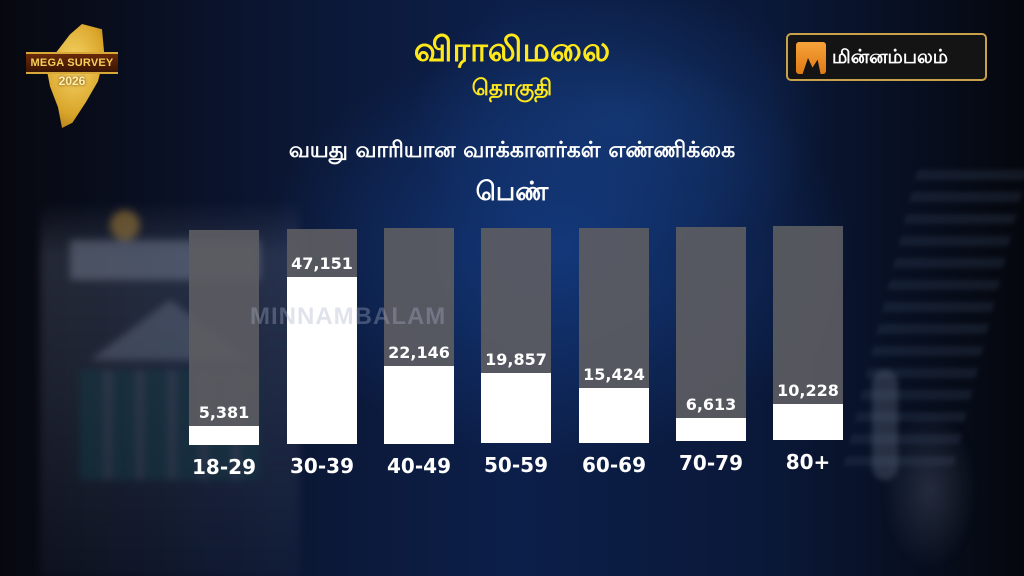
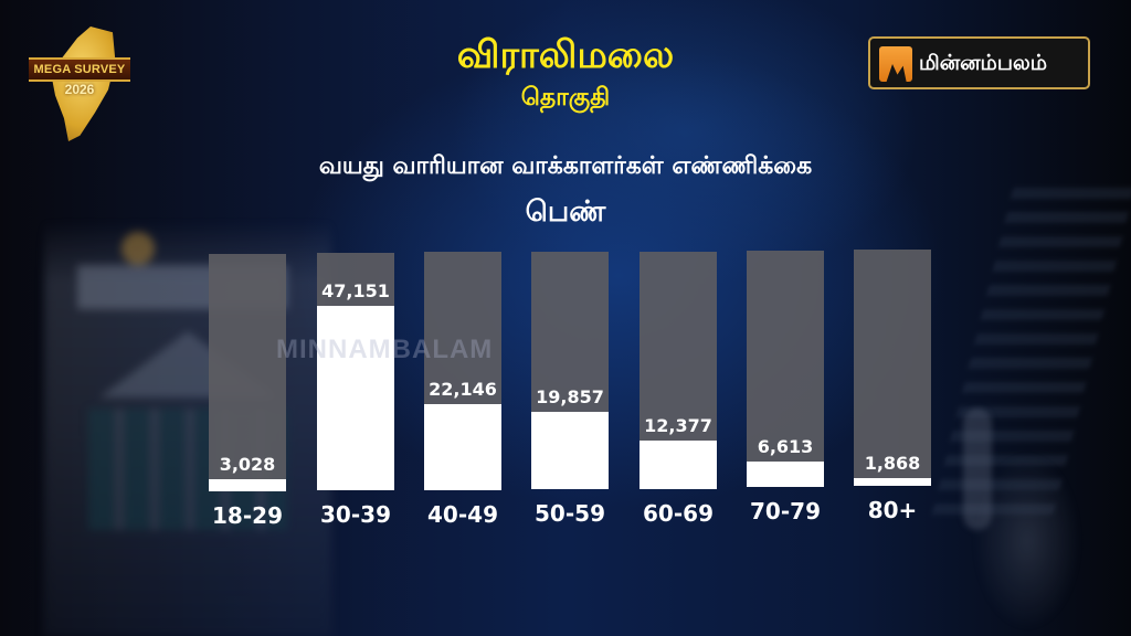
18-29: 5,381 -> 3,028
60-69: 15,424 -> 12,377
80+: 10,228 -> 1,868
